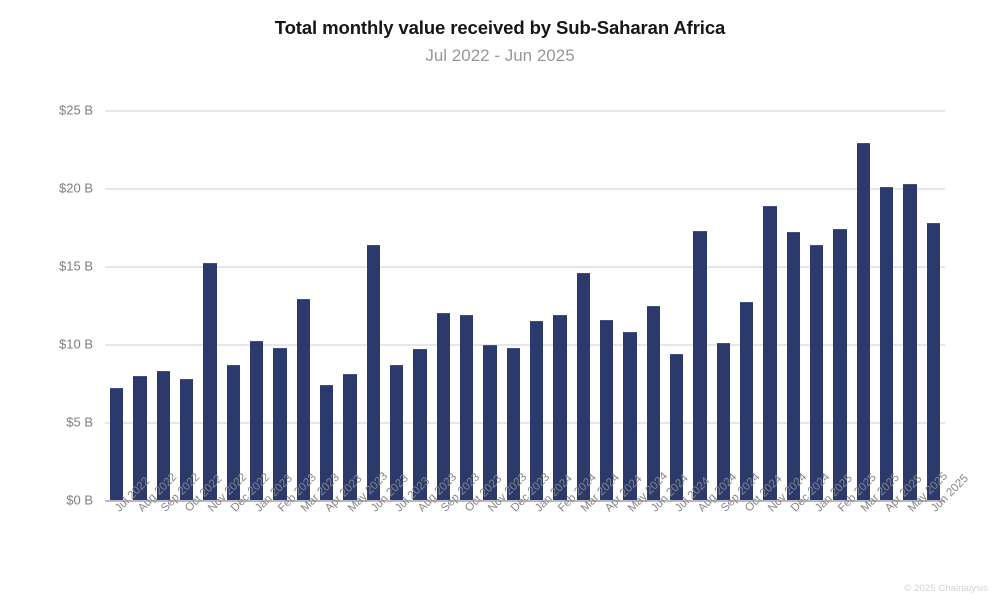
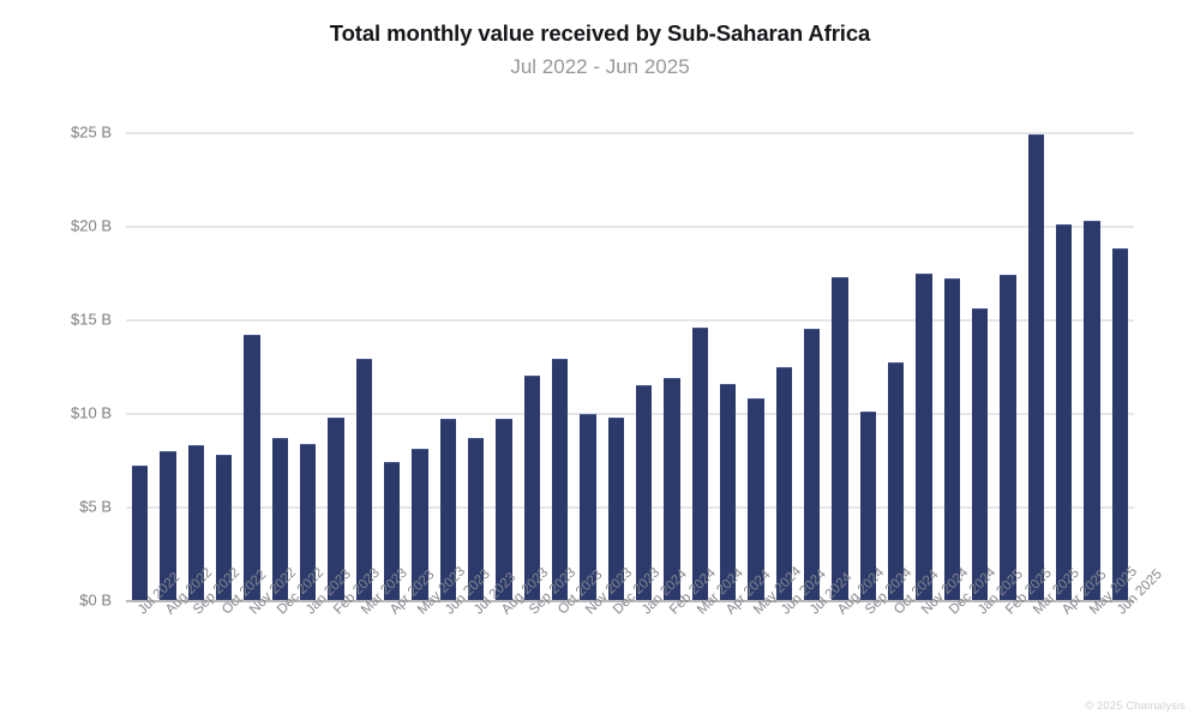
Nov 2022: $15.1B -> $14.1B
Jan 2023: $10.1B -> $8.3B
Jun 2023: $16.3B -> $9.6B
Oct 2023: $11.8B -> $12.8B
Jul 2024: $9.3B -> $14.4B
Nov 2024: $18.8B -> $17.4B
Jan 2025: $16.3B -> $15.5B
Mar 2025: $22.8B -> $24.8B
Jun 2025: $17.7B -> $18.7B
